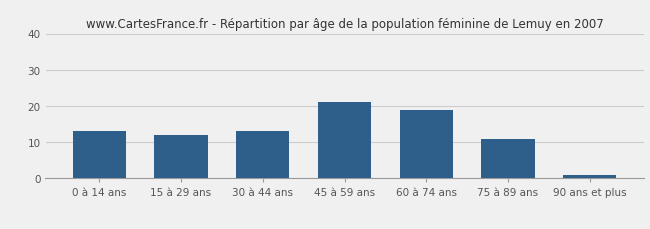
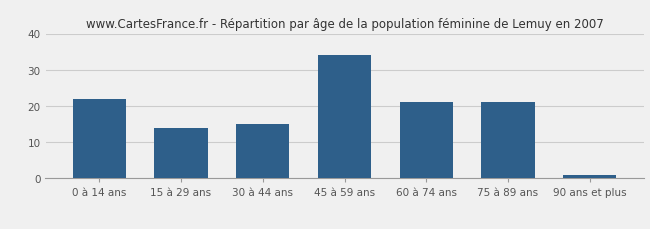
0 à 14 ans: 13 -> 22
15 à 29 ans: 12 -> 14
30 à 44 ans: 13 -> 15
45 à 59 ans: 21 -> 34
60 à 74 ans: 19 -> 21
75 à 89 ans: 11 -> 21
